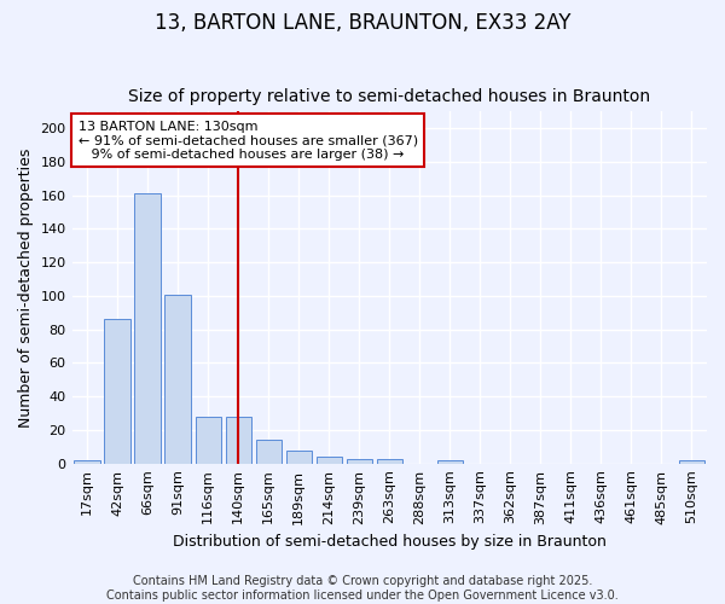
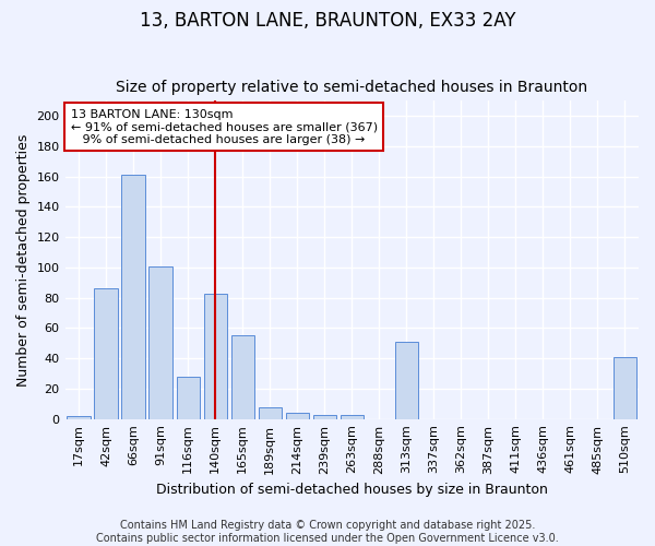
140sqm: 28 -> 83
165sqm: 14 -> 55
313sqm: 2 -> 51
510sqm: 2 -> 41
